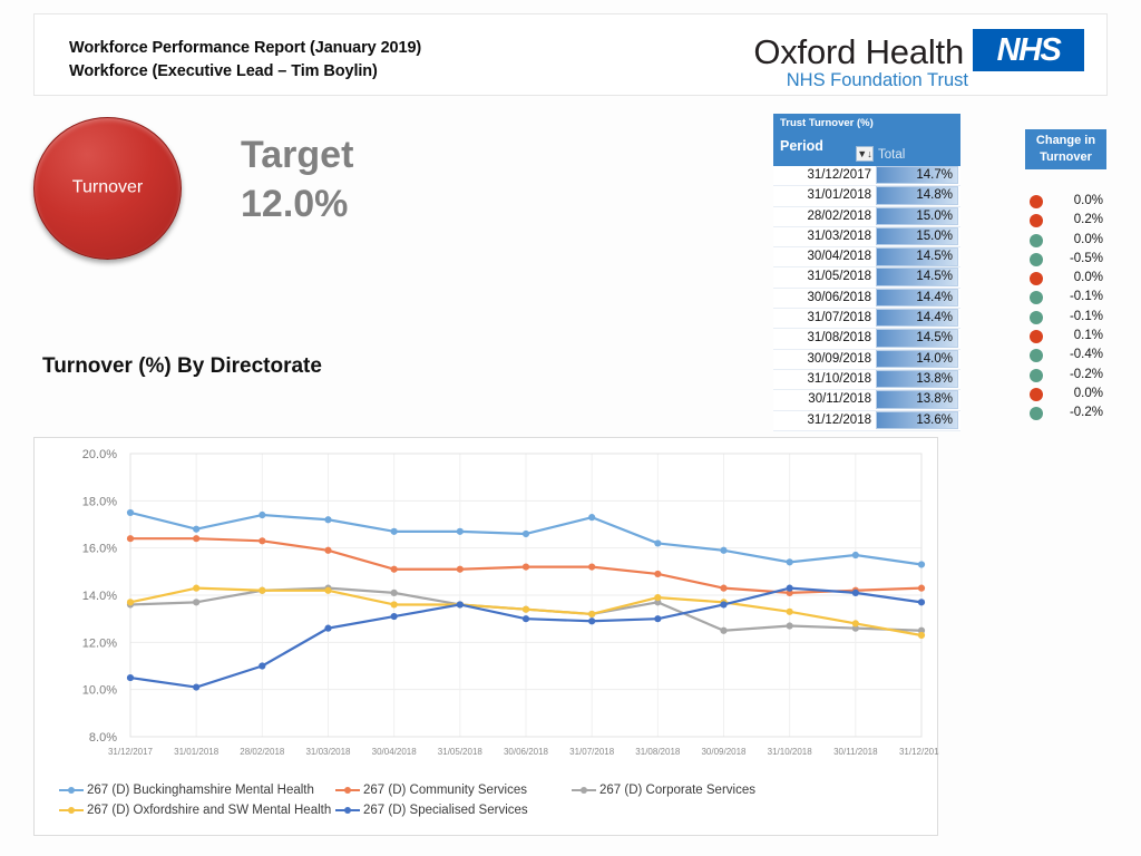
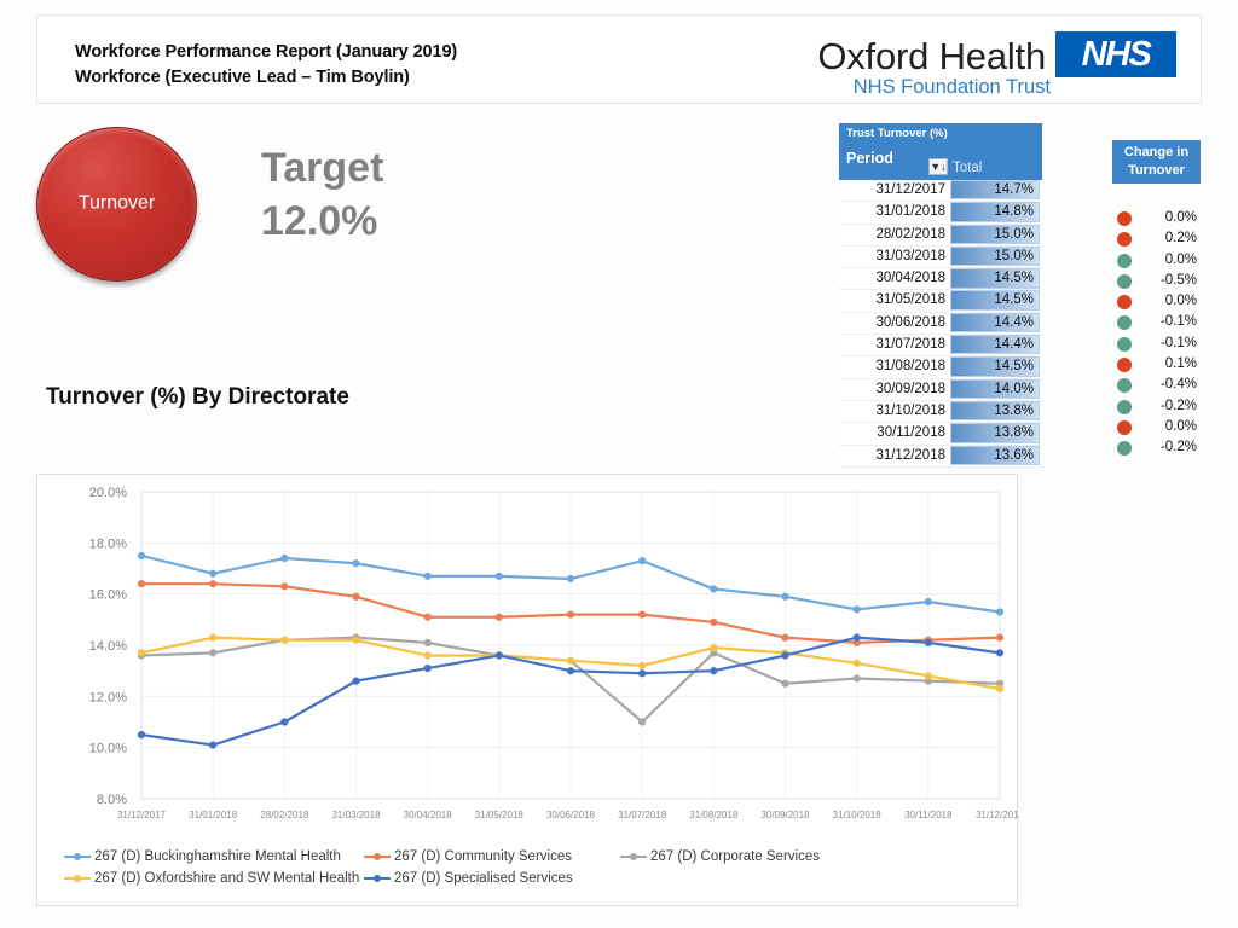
267 (D) Corporate Services/31/07/2018: 13.2% -> 11.0%
